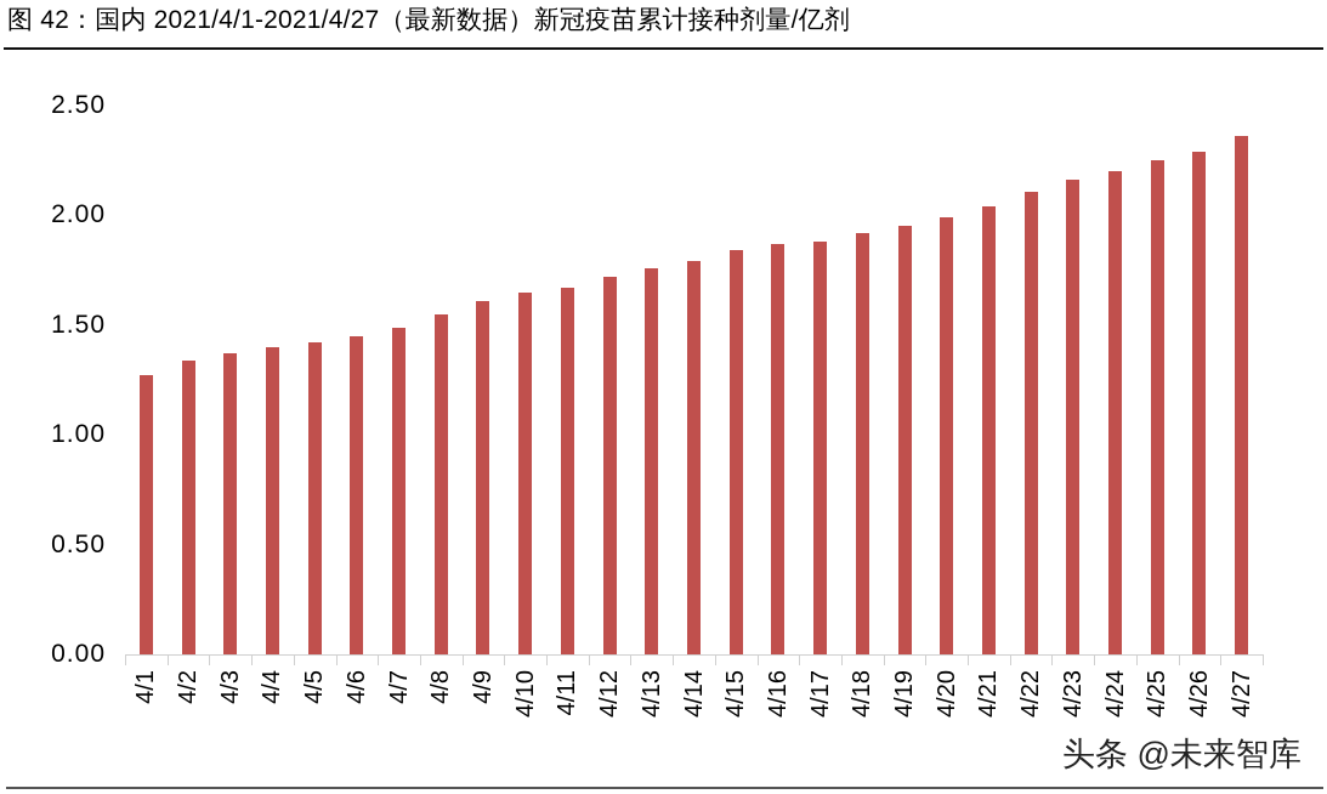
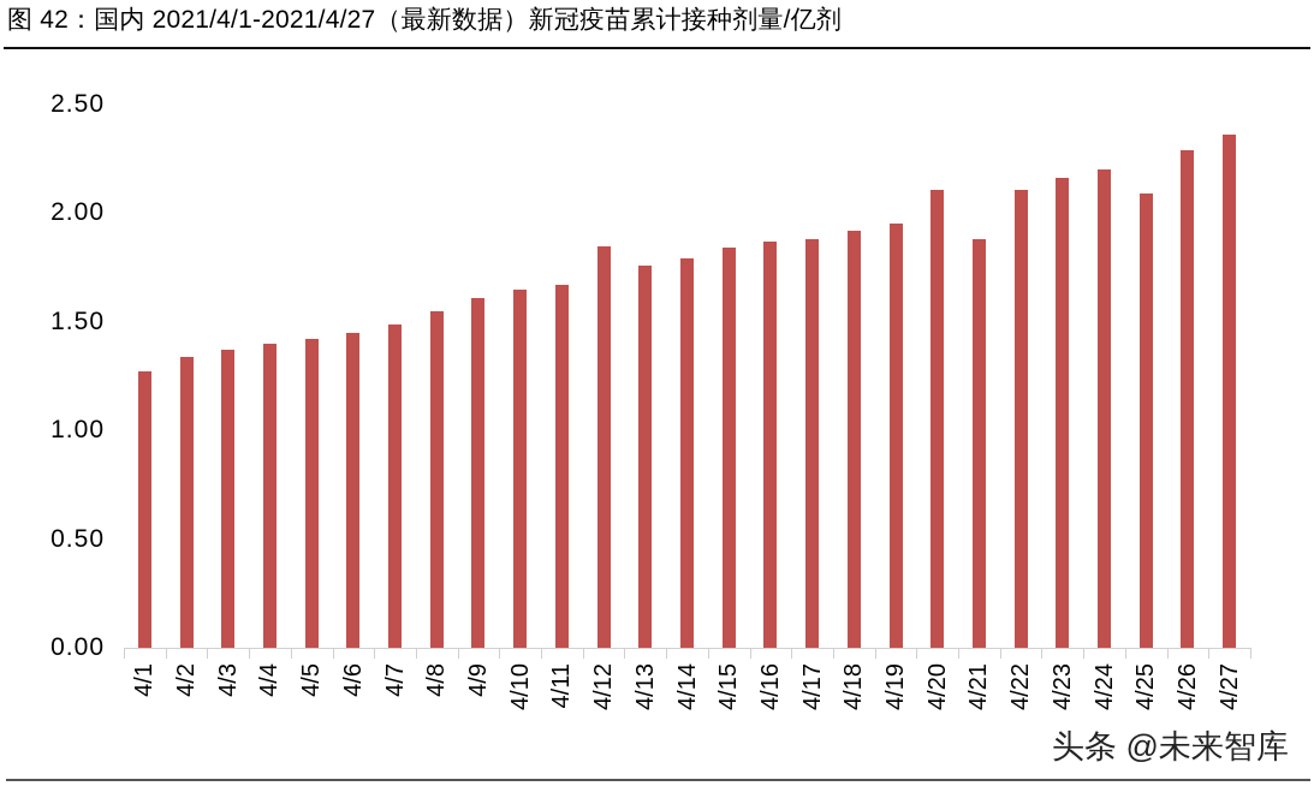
4/12: 1.72 -> 1.85
4/20: 1.99 -> 2.11
4/21: 2.04 -> 1.88
4/25: 2.25 -> 2.09
